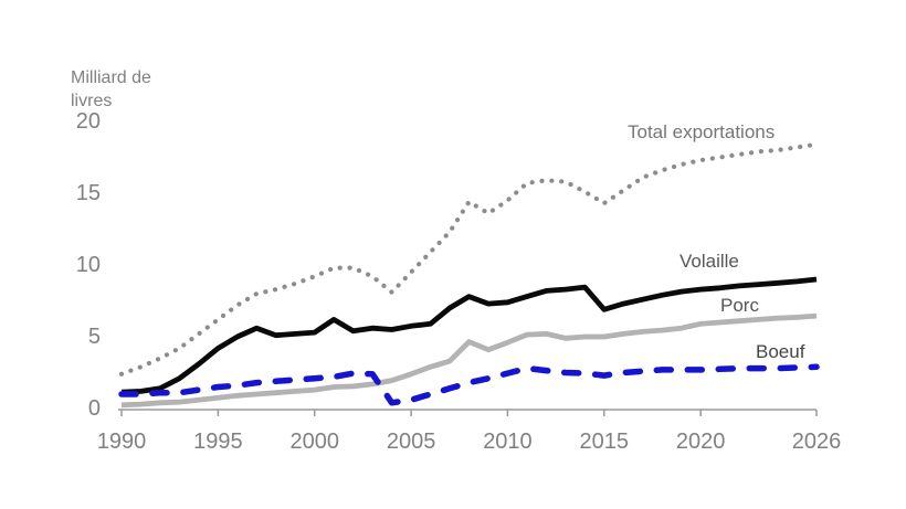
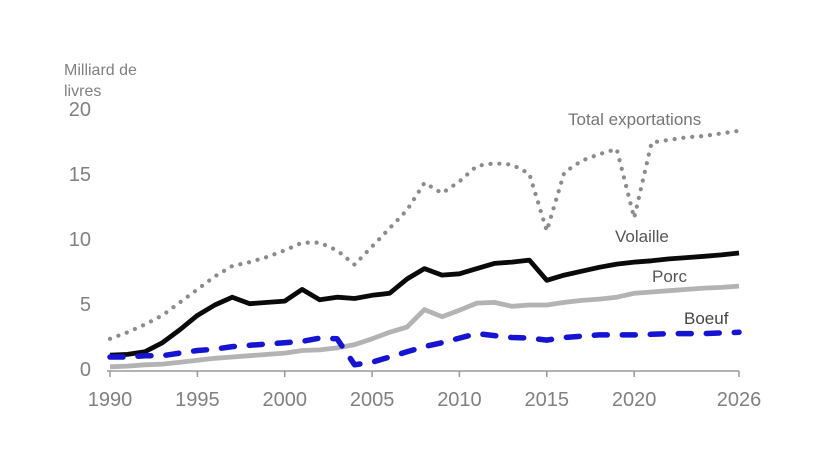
Total exportations/2015: 14.3 -> 10.7
Total exportations/2020: 17.3 -> 11.7
